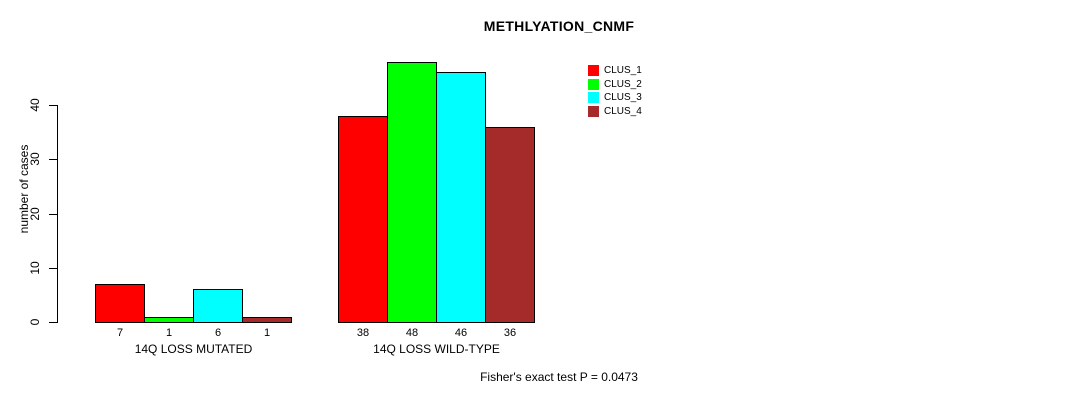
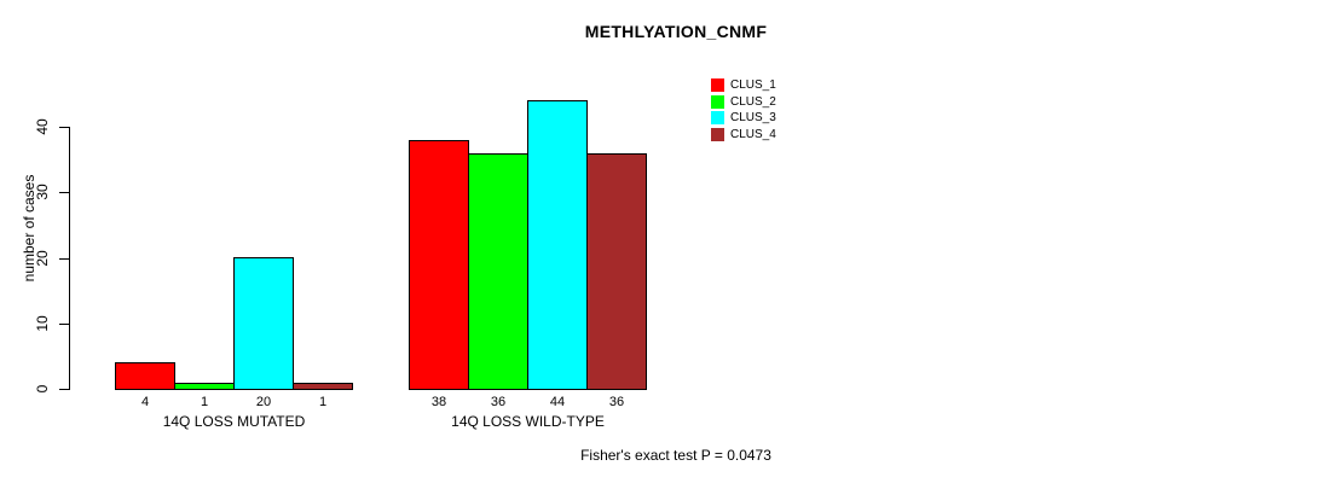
CLUS_1/14Q LOSS MUTATED: 7 -> 4
CLUS_3/14Q LOSS MUTATED: 6 -> 20
CLUS_2/14Q LOSS WILD-TYPE: 48 -> 36
CLUS_3/14Q LOSS WILD-TYPE: 46 -> 44
